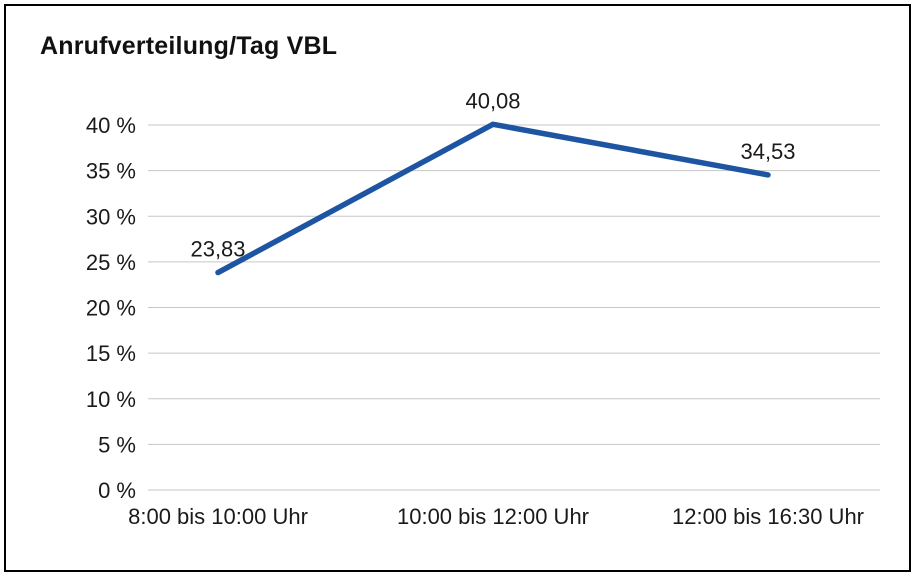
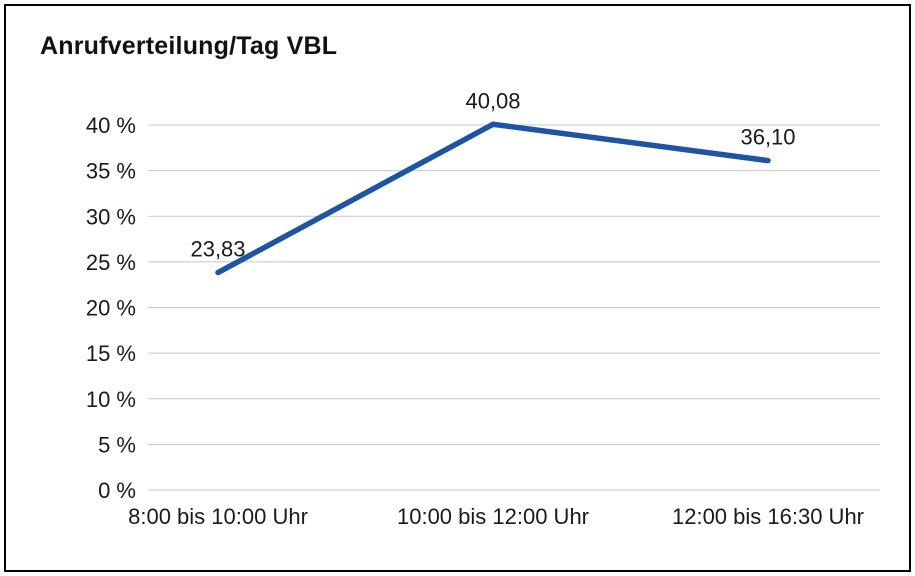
12:00 bis 16:30 Uhr: 34,53 -> 36,10
